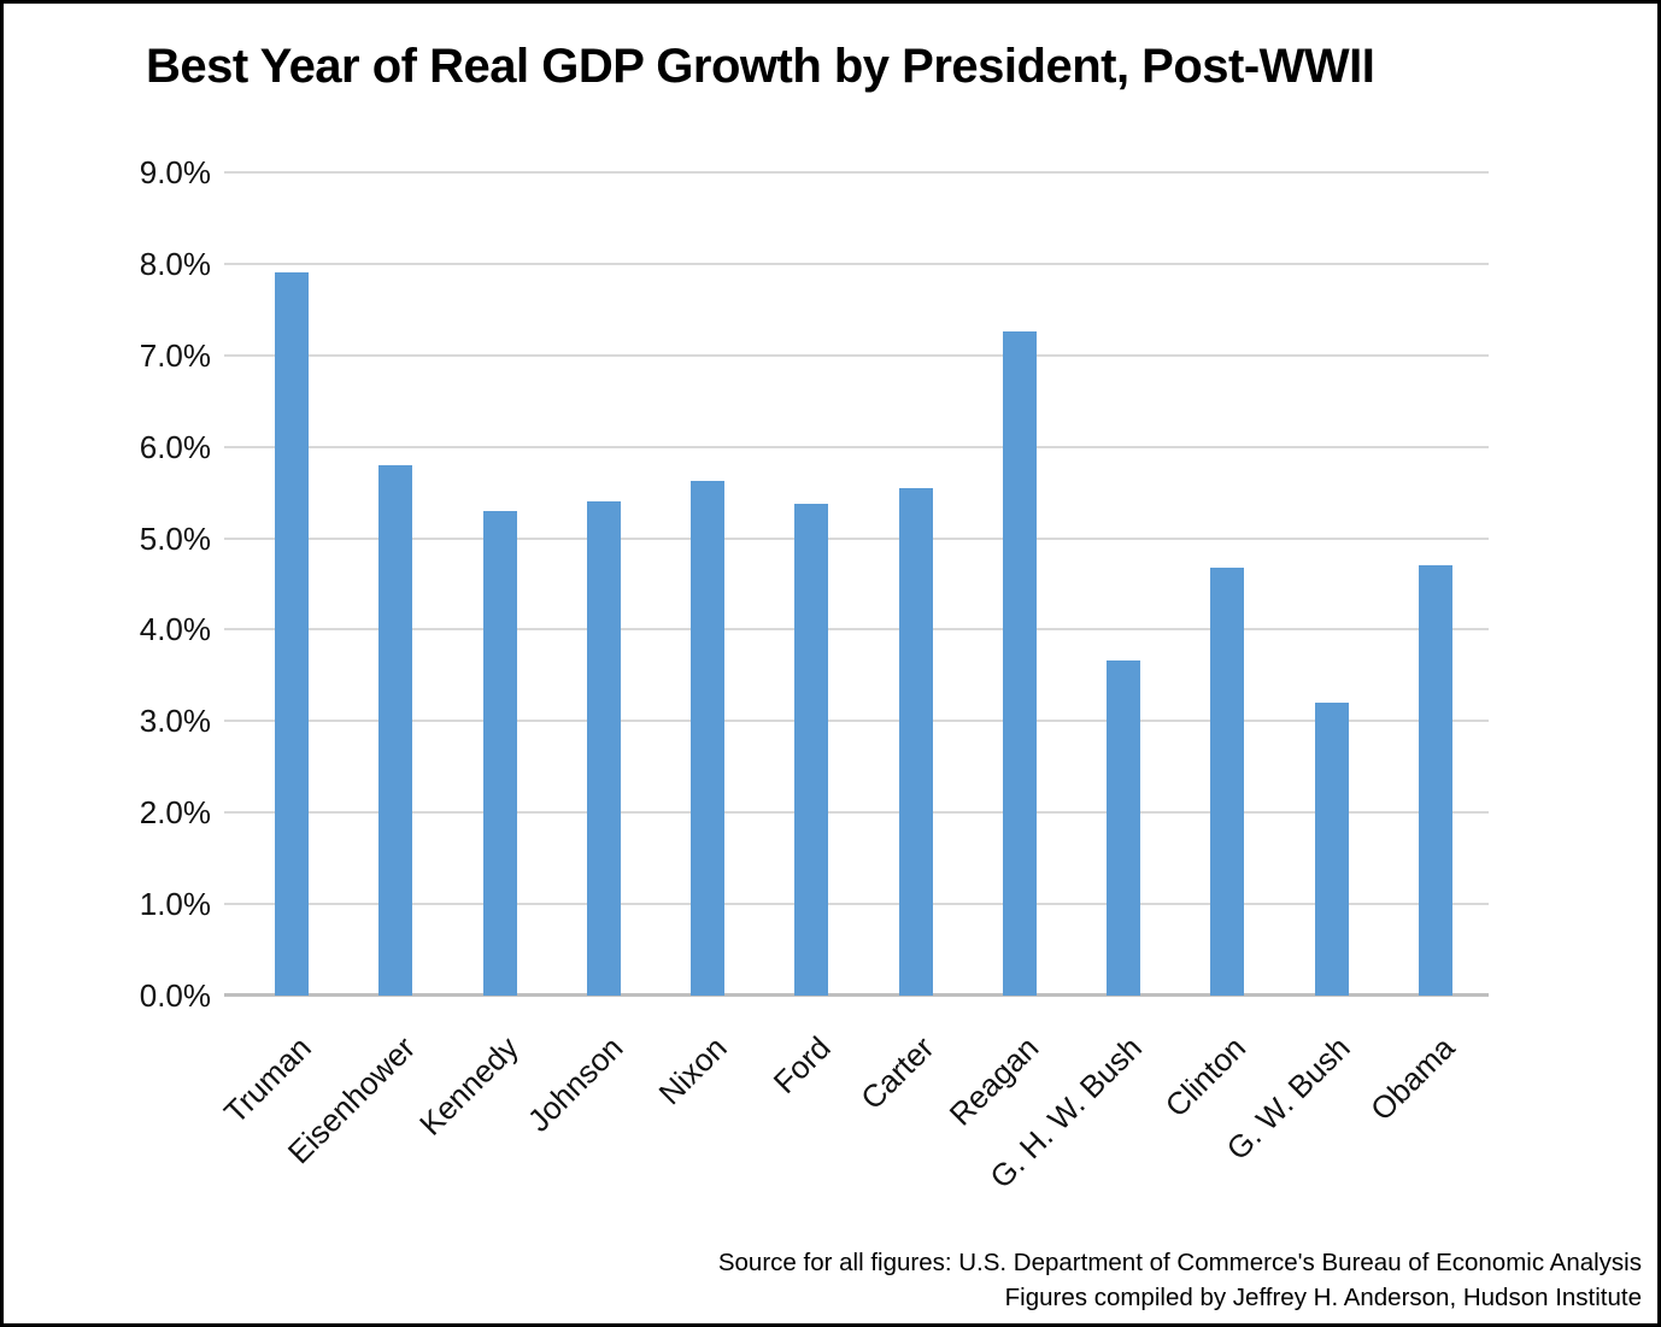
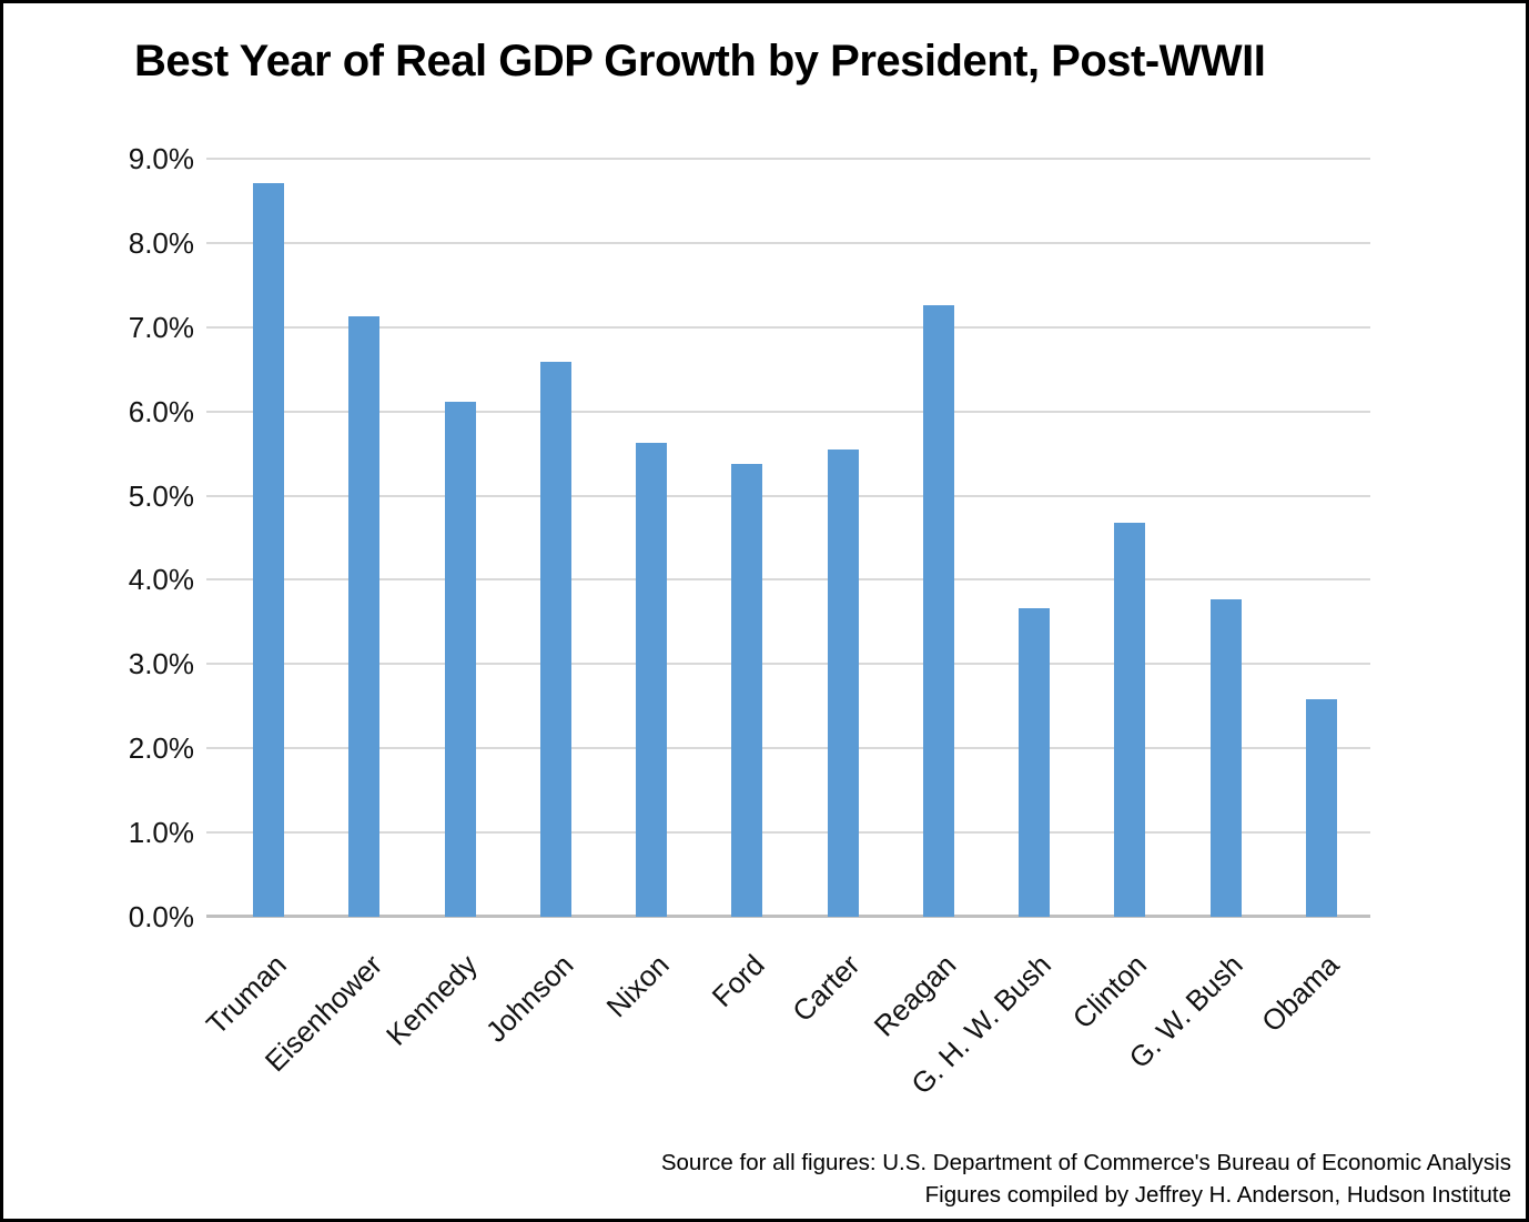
Truman: 7.9% -> 8.7%
Eisenhower: 5.8% -> 7.1%
Kennedy: 5.3% -> 6.1%
Johnson: 5.4% -> 6.6%
G. W. Bush: 3.2% -> 3.8%
Obama: 4.7% -> 2.6%
